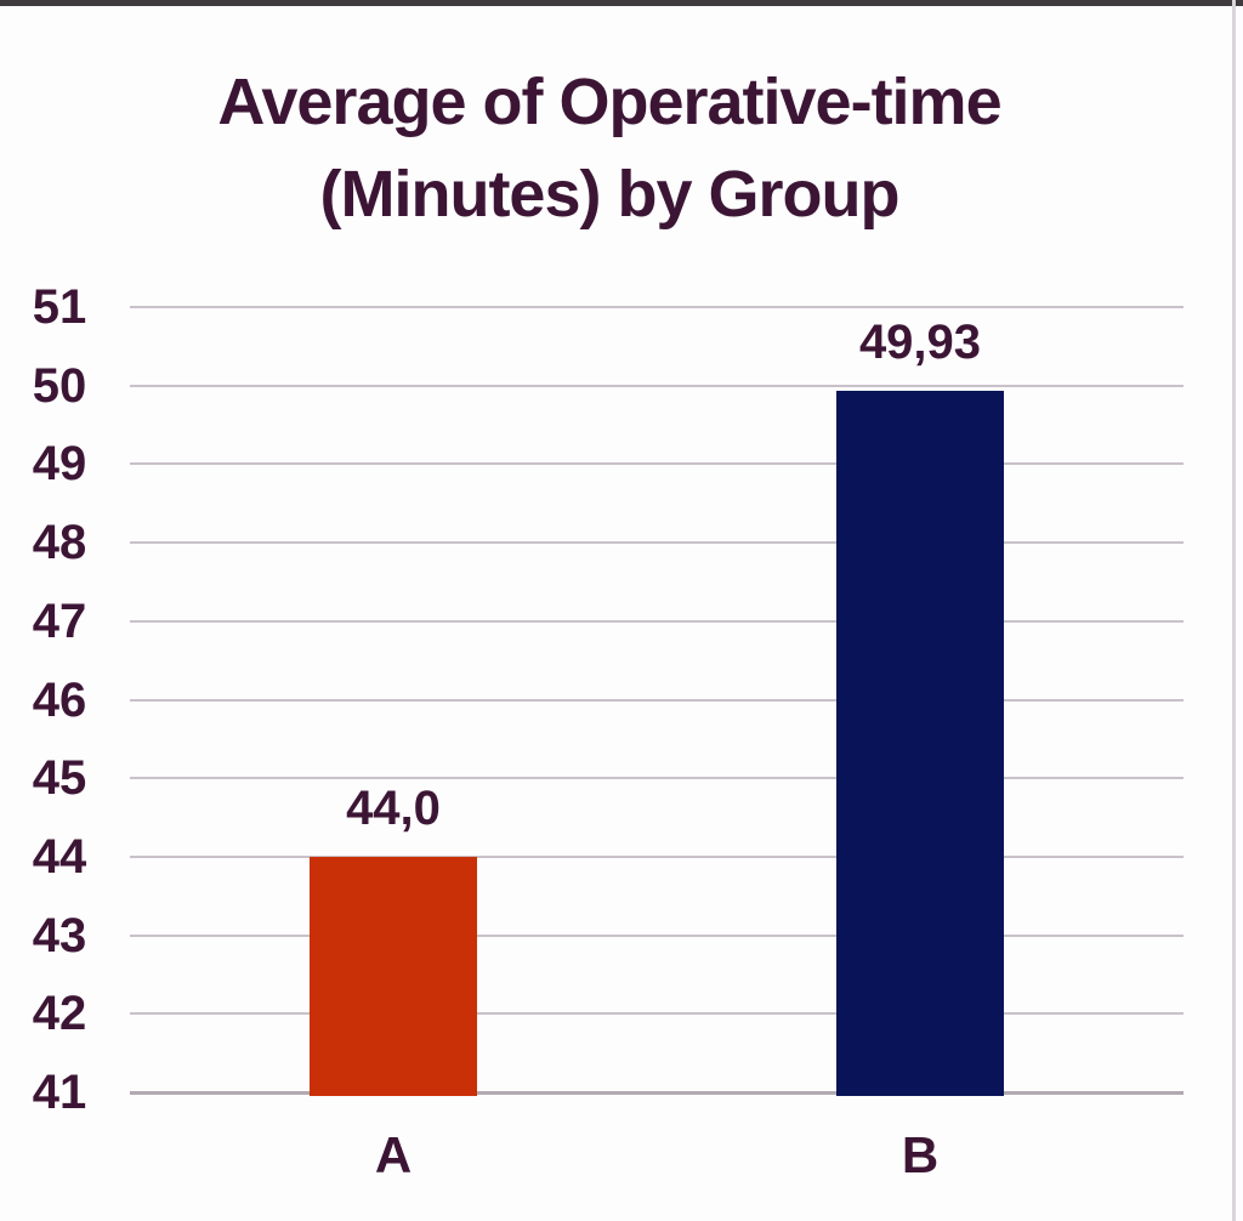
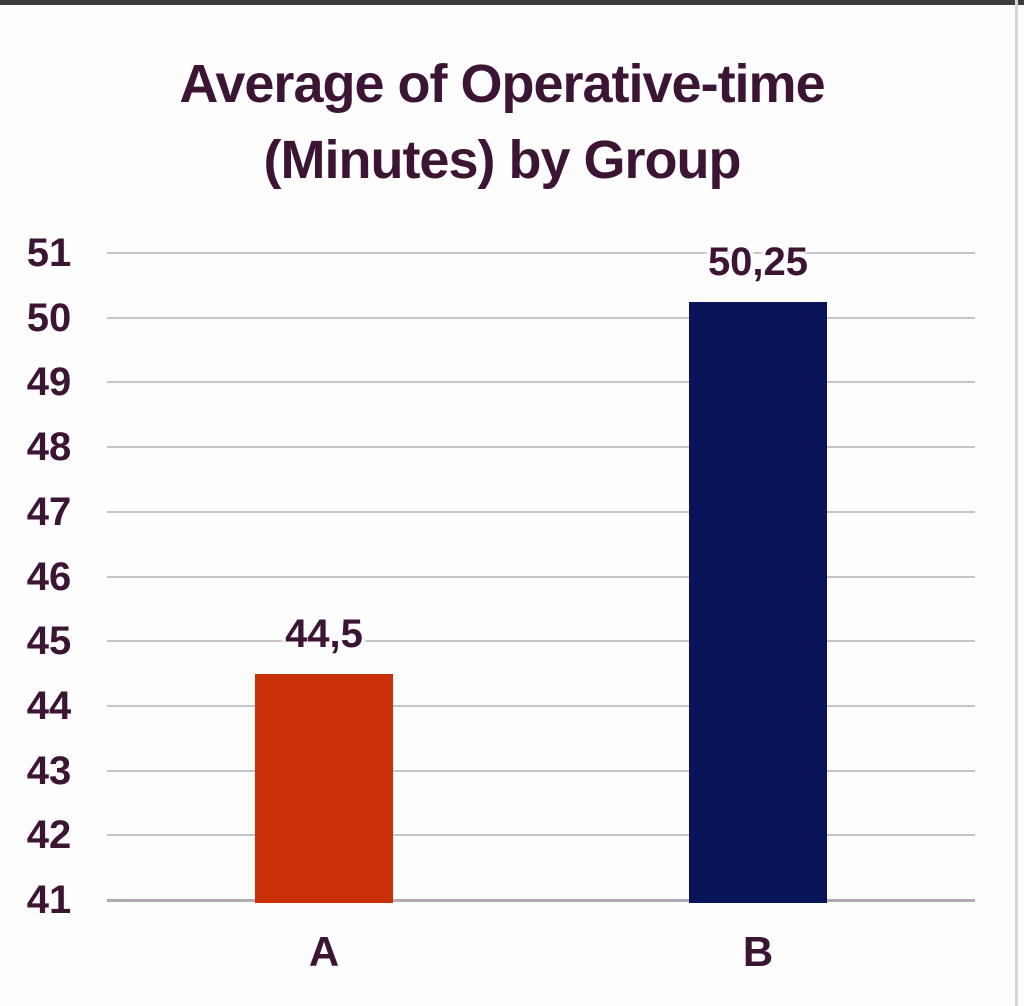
A: 44,0 -> 44,5
B: 49,93 -> 50,25
